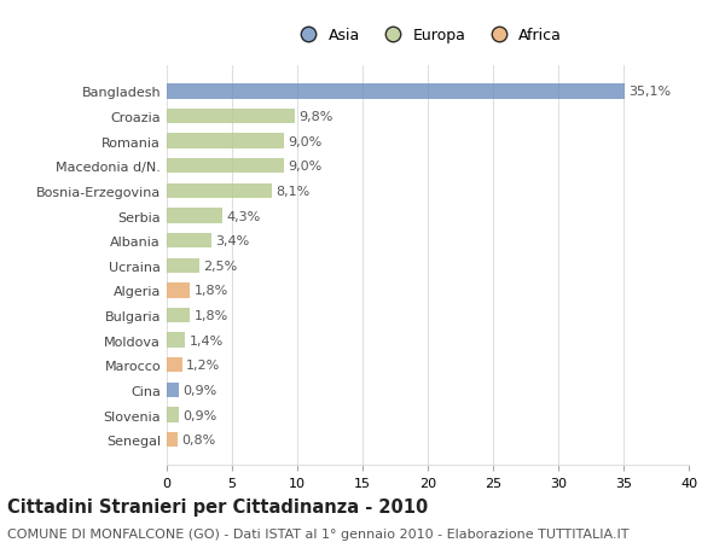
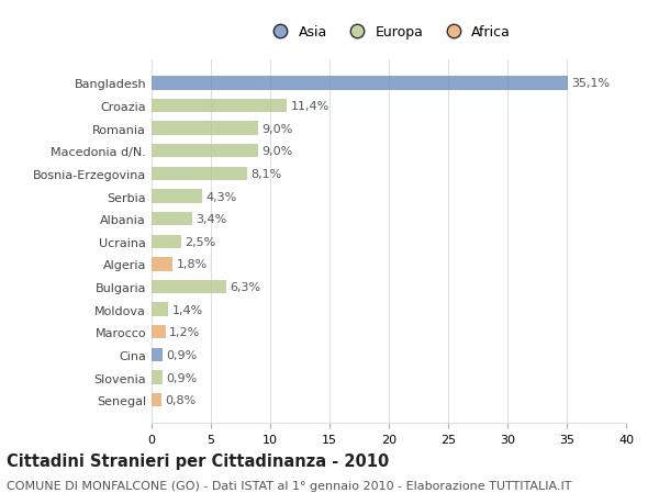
Croazia: 9,8% -> 11,4%
Bulgaria: 1,8% -> 6,3%
